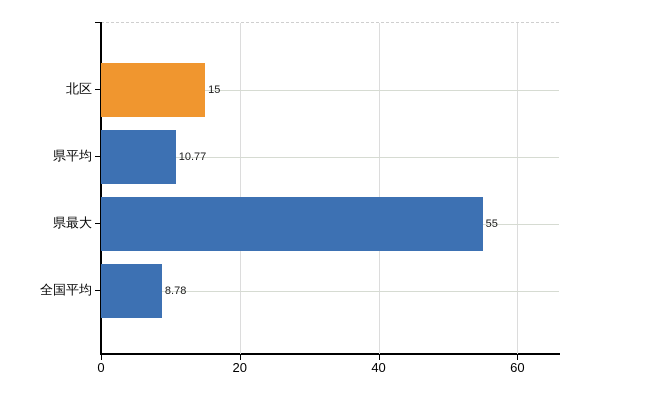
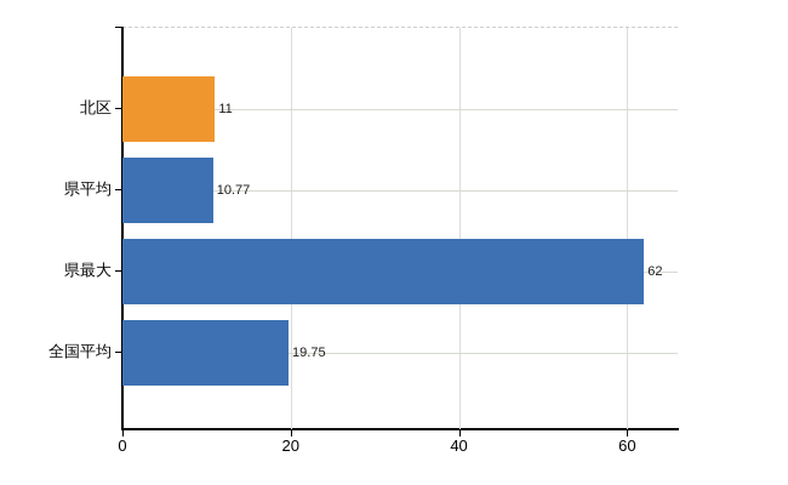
北区: 15 -> 11
県最大: 55 -> 62
全国平均: 8.78 -> 19.75
